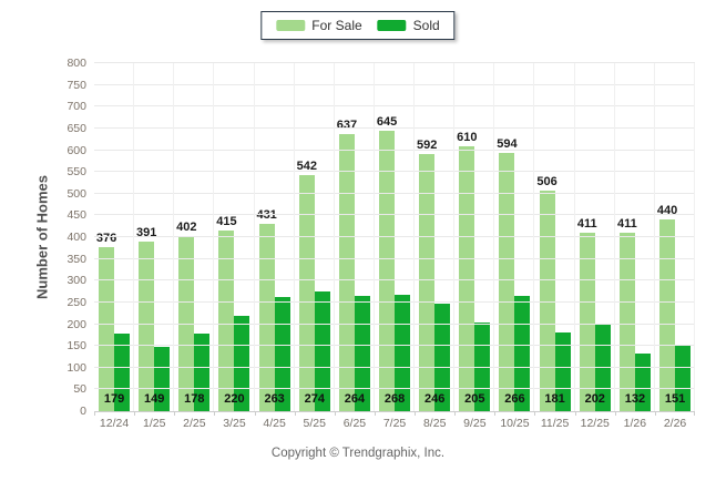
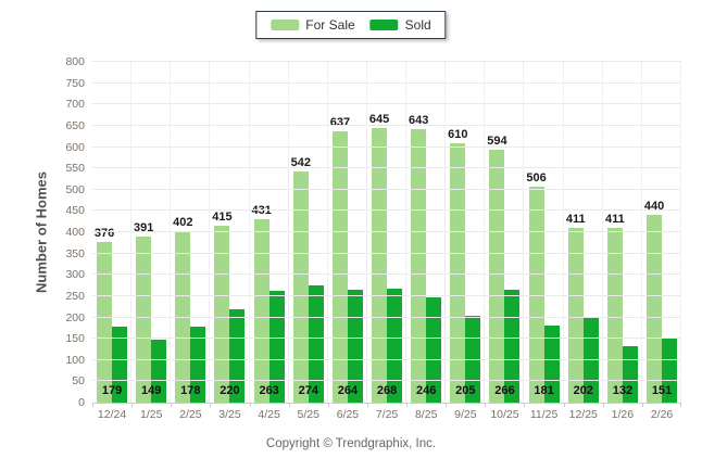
For Sale/8/25: 592 -> 643
